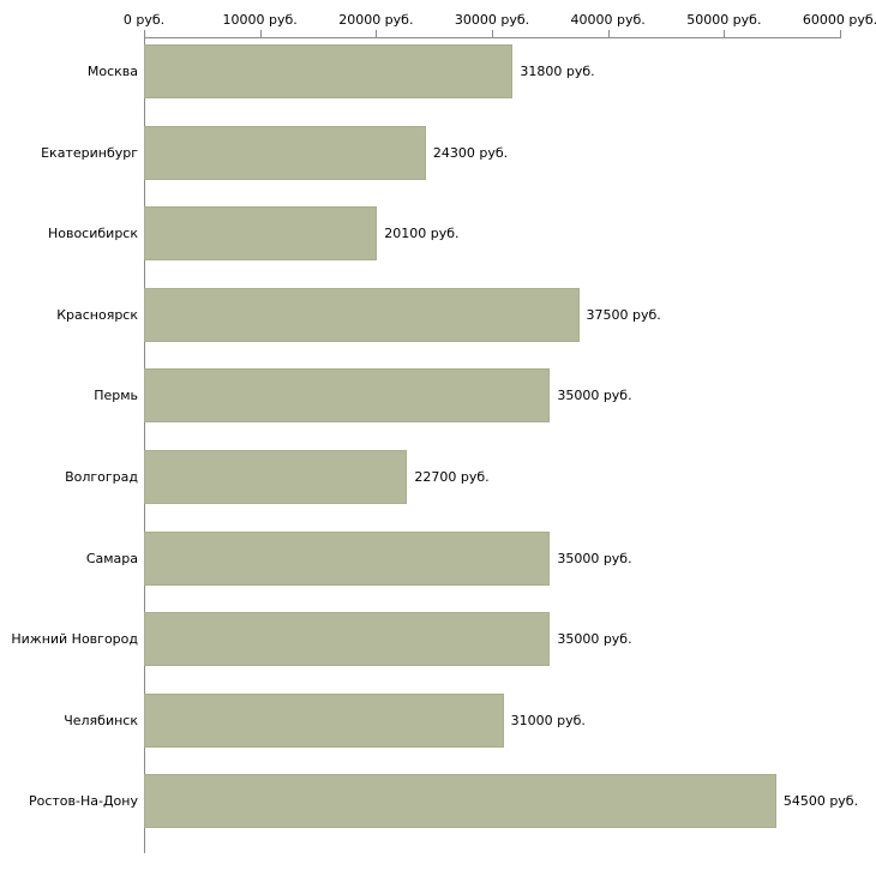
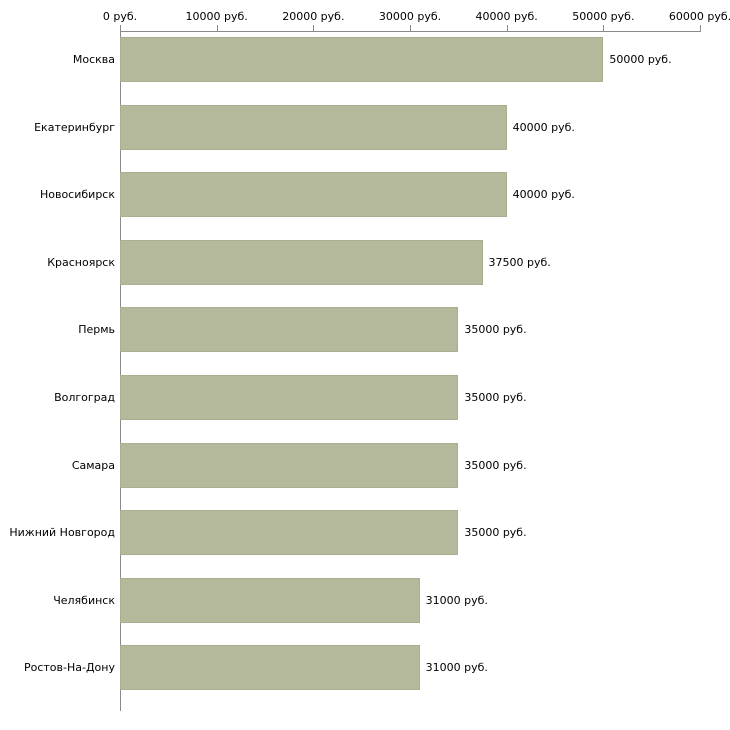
Москва: 31800 -> 50000
Екатеринбург: 24300 -> 40000
Новосибирск: 20100 -> 40000
Волгоград: 22700 -> 35000
Ростов-На-Дону: 54500 -> 31000
